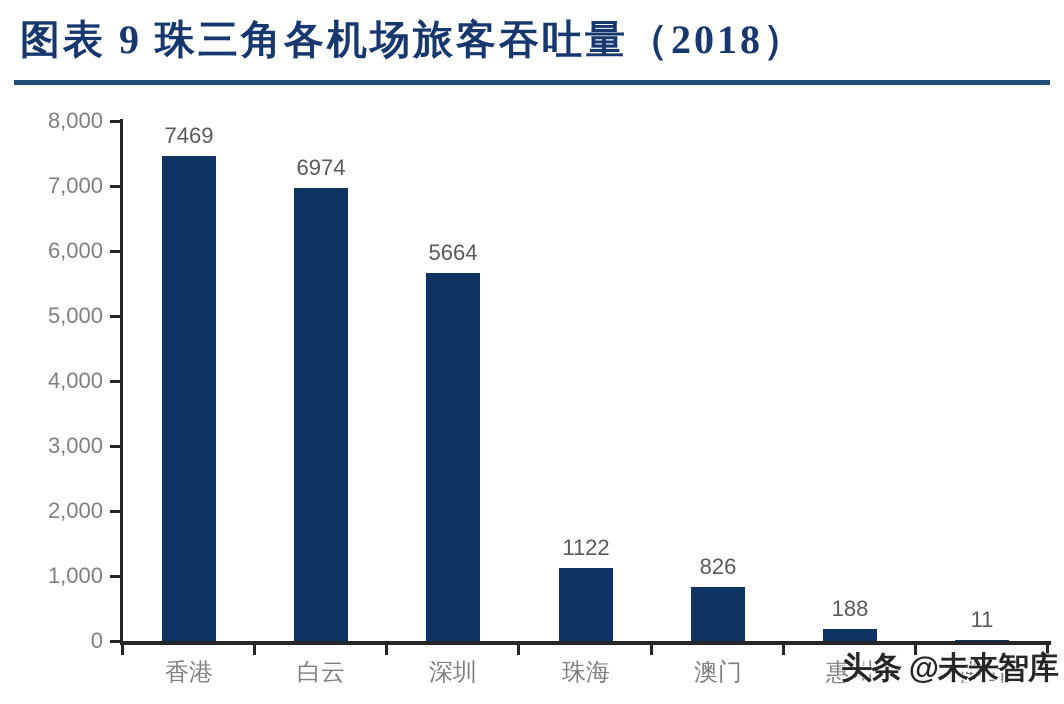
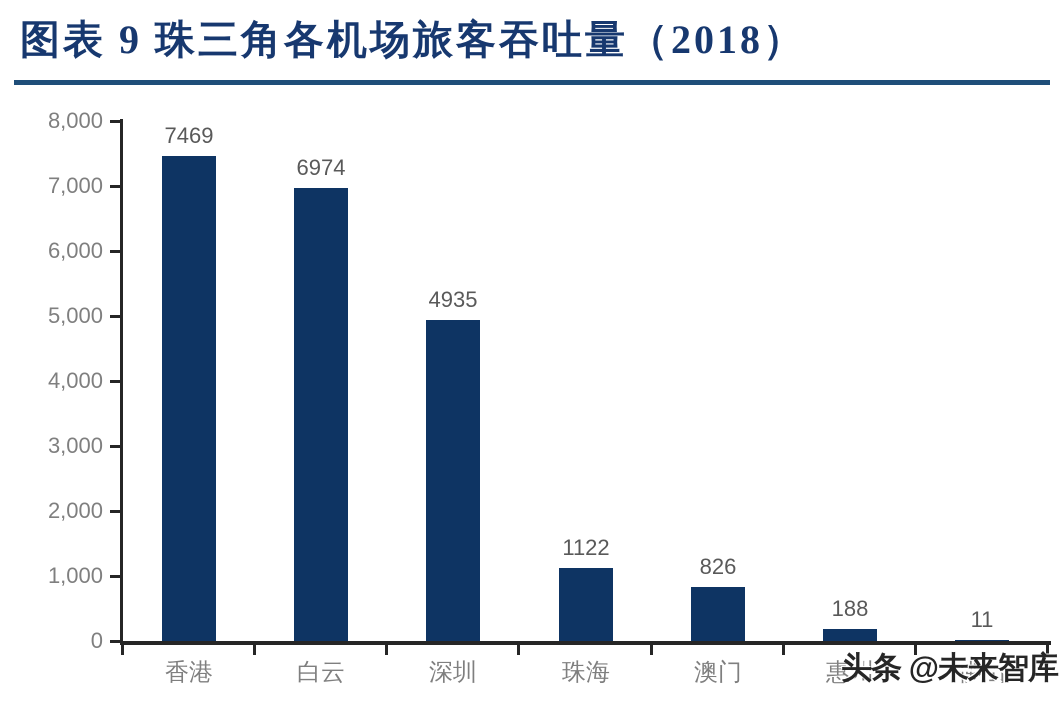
深圳: 5664 -> 4935
